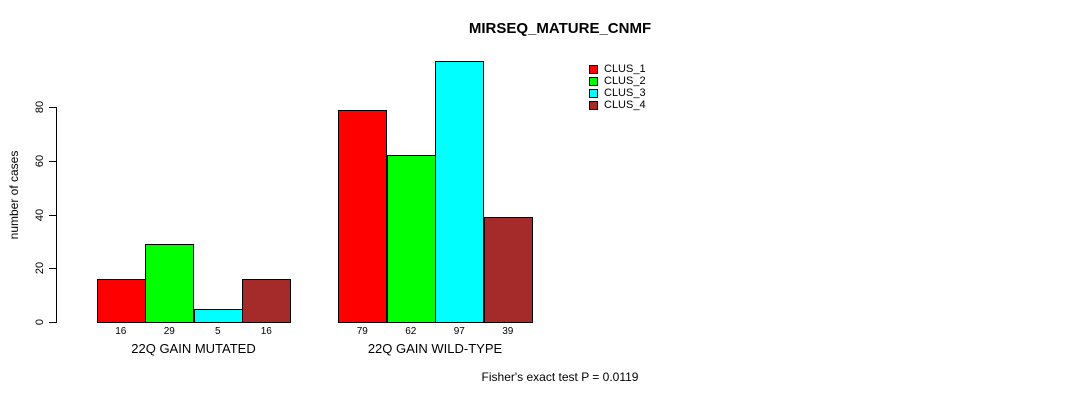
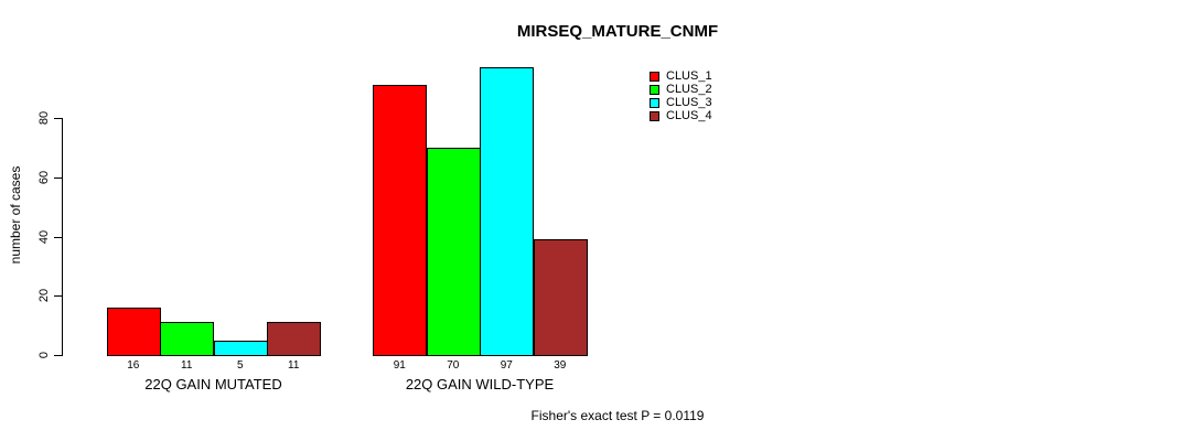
CLUS_2/22Q GAIN MUTATED: 29 -> 11
CLUS_4/22Q GAIN MUTATED: 16 -> 11
CLUS_1/22Q GAIN WILD-TYPE: 79 -> 91
CLUS_2/22Q GAIN WILD-TYPE: 62 -> 70
